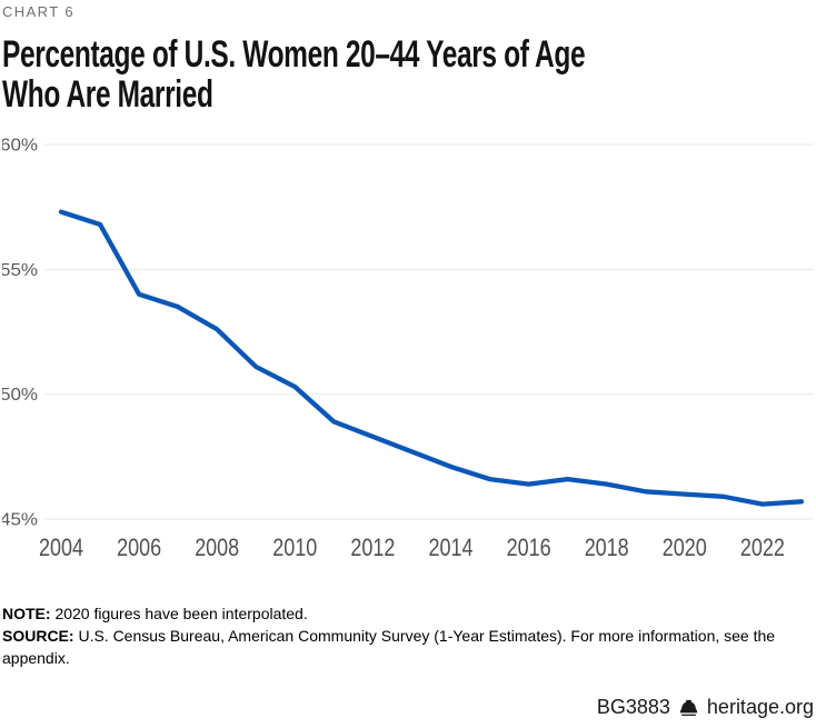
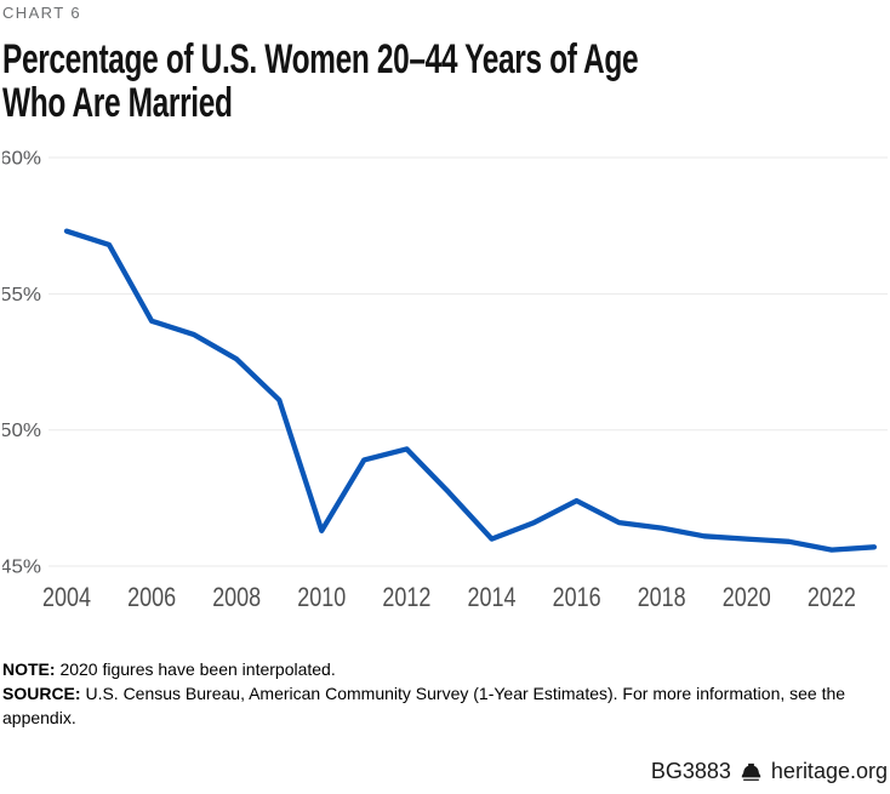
2010: 50.3% -> 46.3%
2012: 48.3% -> 49.3%
2014: 47.1% -> 46.0%
2016: 46.4% -> 47.4%
